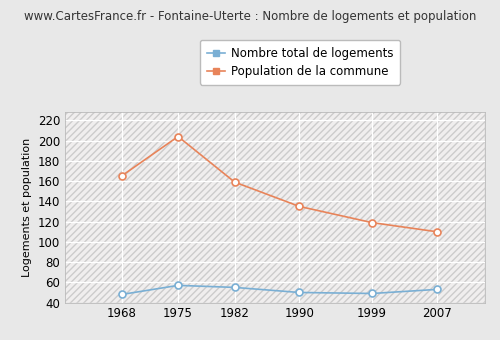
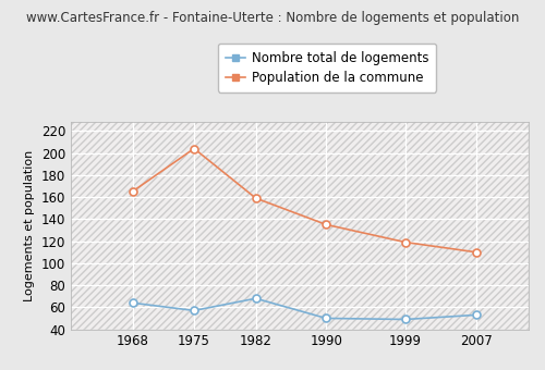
Nombre total de logements/1968: 48 -> 64
Nombre total de logements/1982: 55 -> 68
